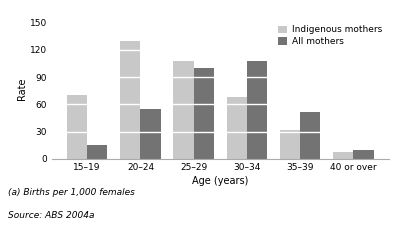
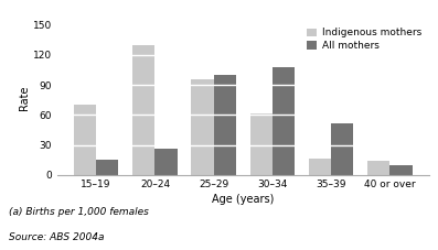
All mothers/20–24: 55 -> 26
Indigenous mothers/25–29: 108 -> 96
Indigenous mothers/30–34: 68 -> 62
Indigenous mothers/35–39: 32 -> 16
Indigenous mothers/40 or over: 8 -> 14
